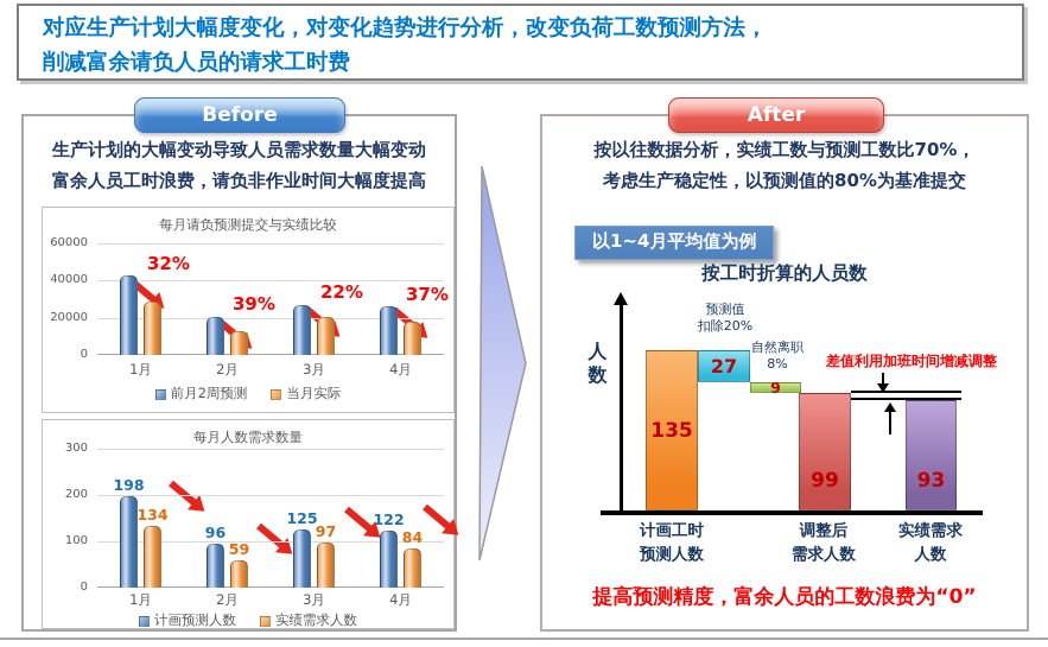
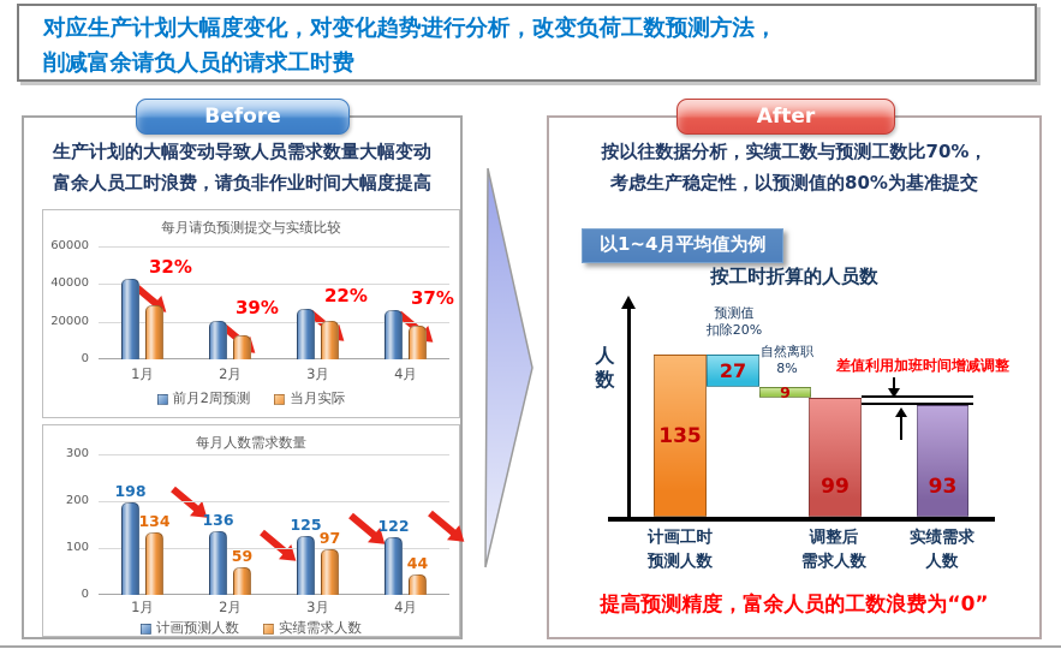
每月人数需求数量/计画预测人数/2月: 96 -> 136
每月人数需求数量/实绩需求人数/4月: 84 -> 44
